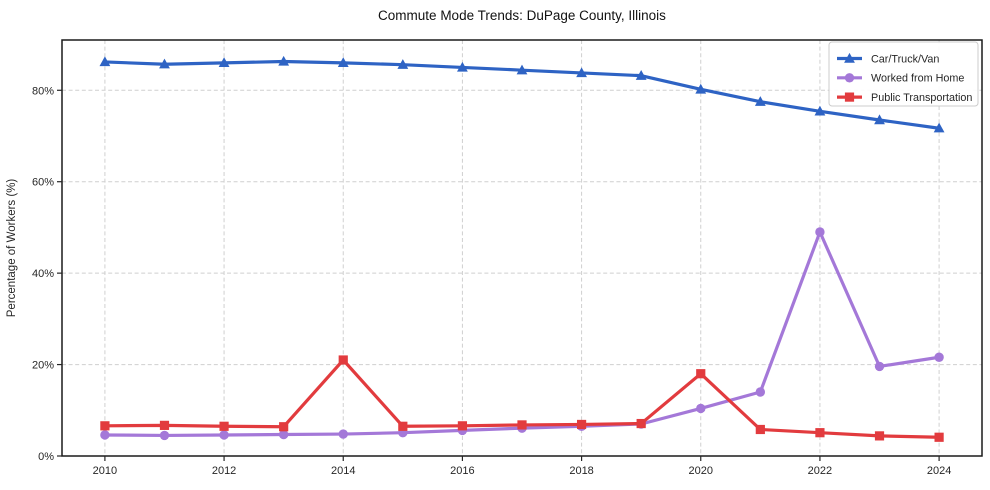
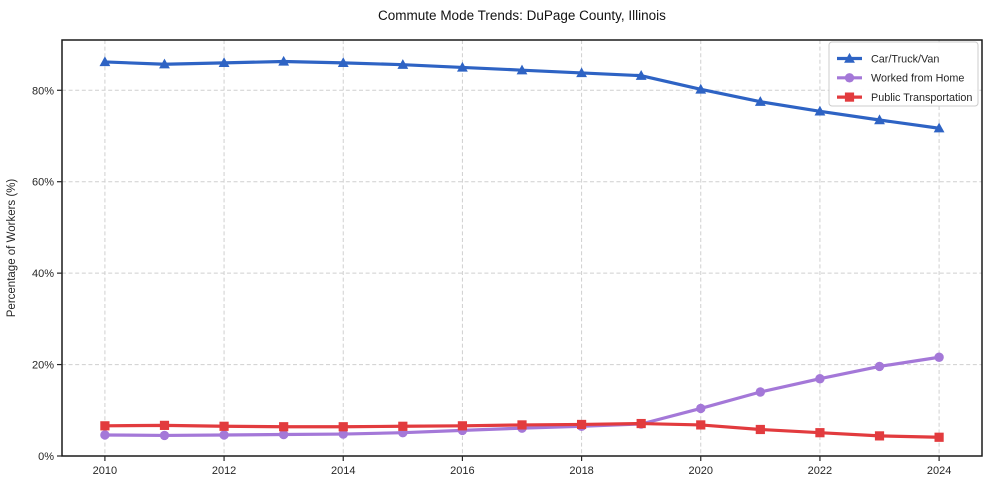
Public Transportation/2014: 21% -> 6%
Public Transportation/2020: 18% -> 7%
Worked from Home/2022: 49% -> 17%
